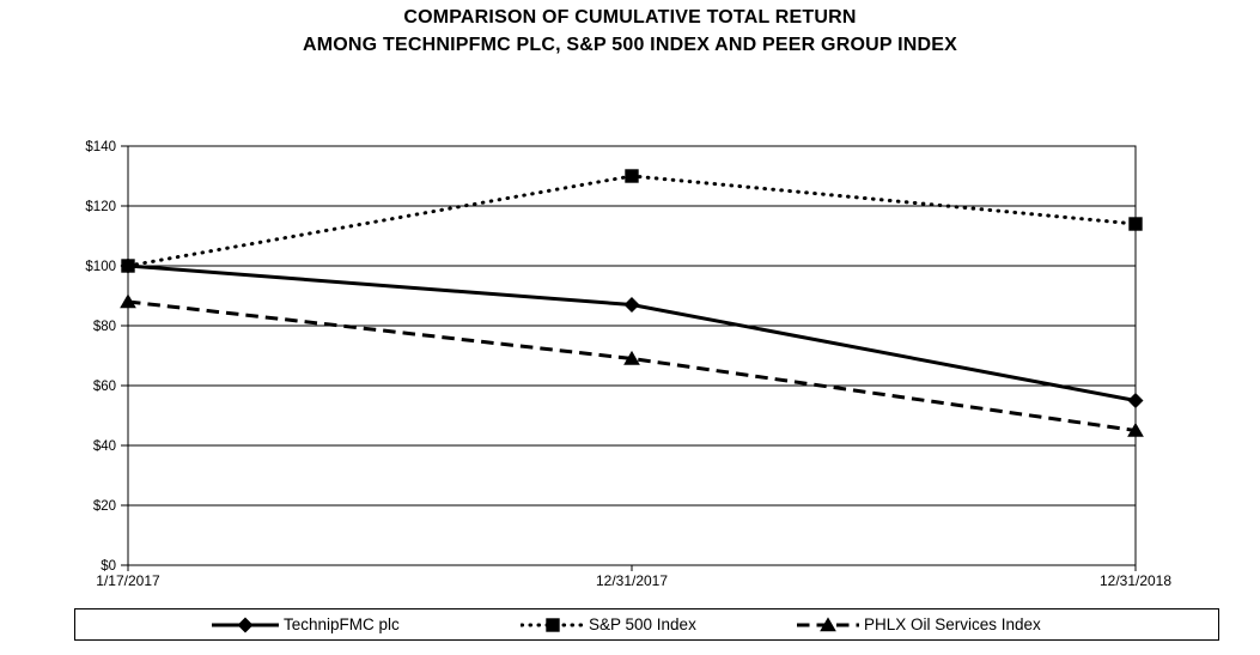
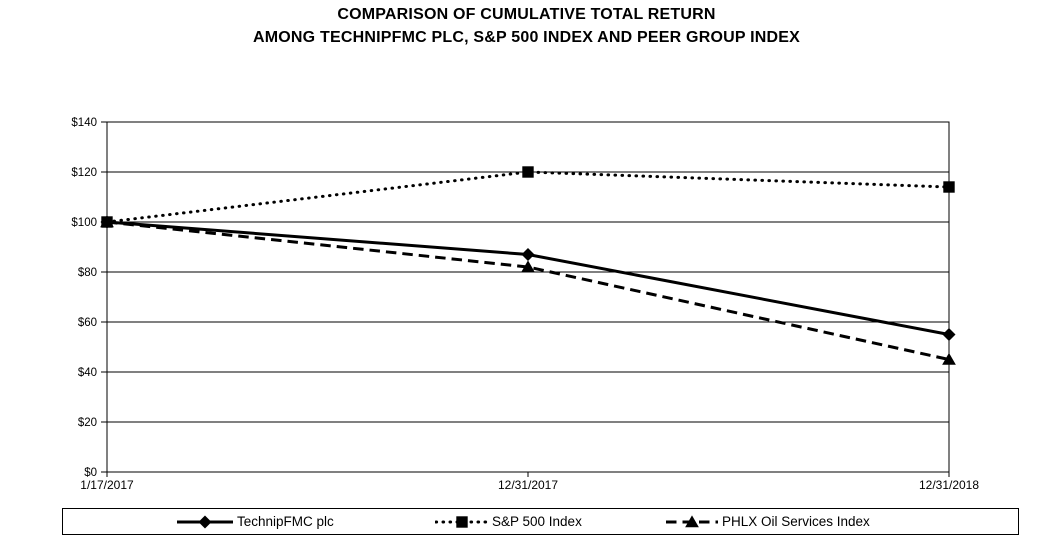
PHLX Oil Services Index/1/17/2017: $88 -> $100
S&P 500 Index/12/31/2017: $130 -> $120
PHLX Oil Services Index/12/31/2017: $69 -> $82
